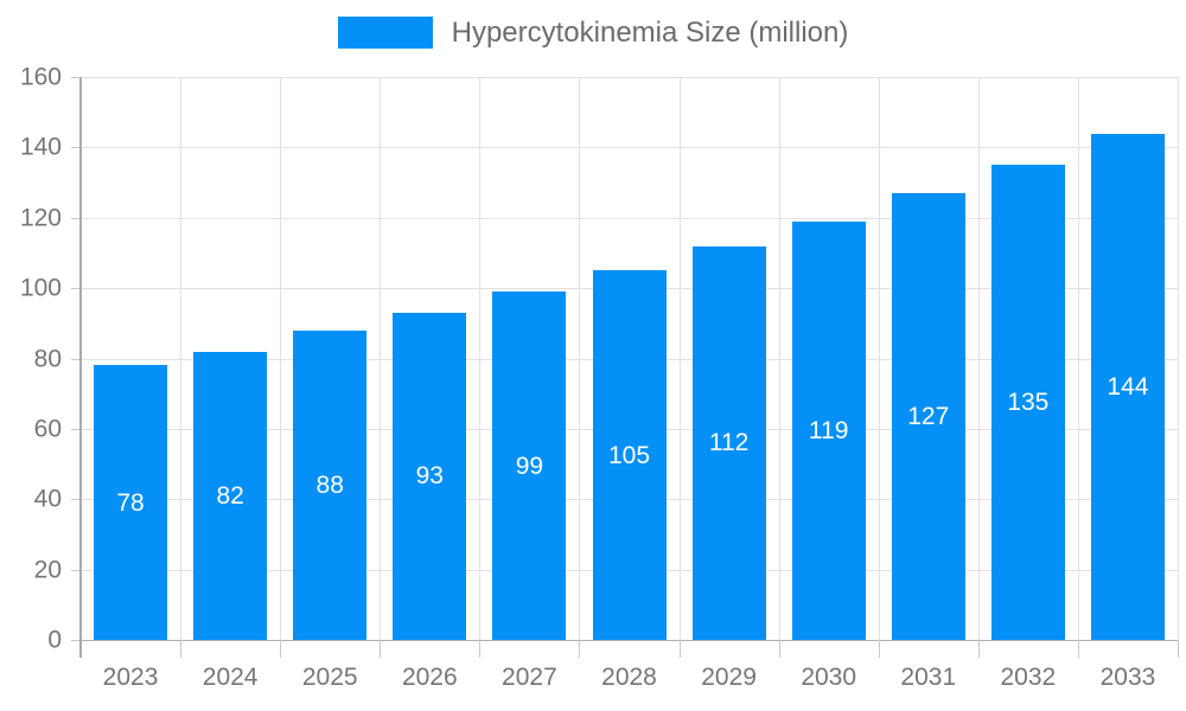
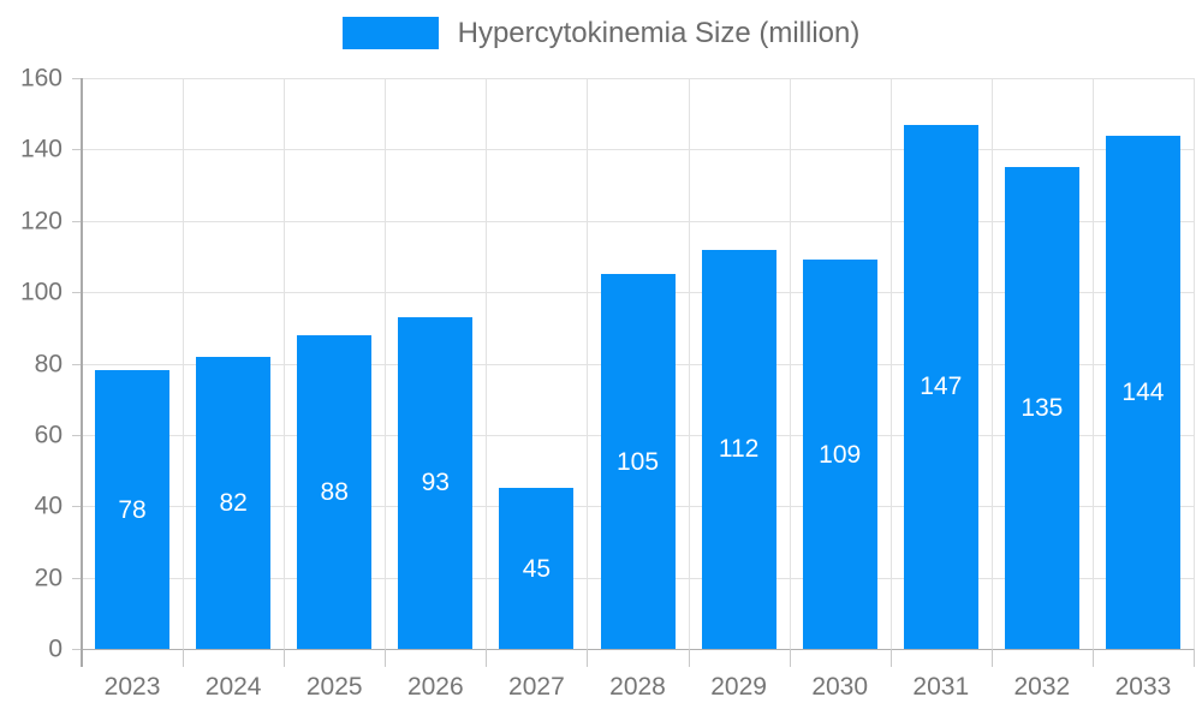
2027: 99 -> 45
2030: 119 -> 109
2031: 127 -> 147
